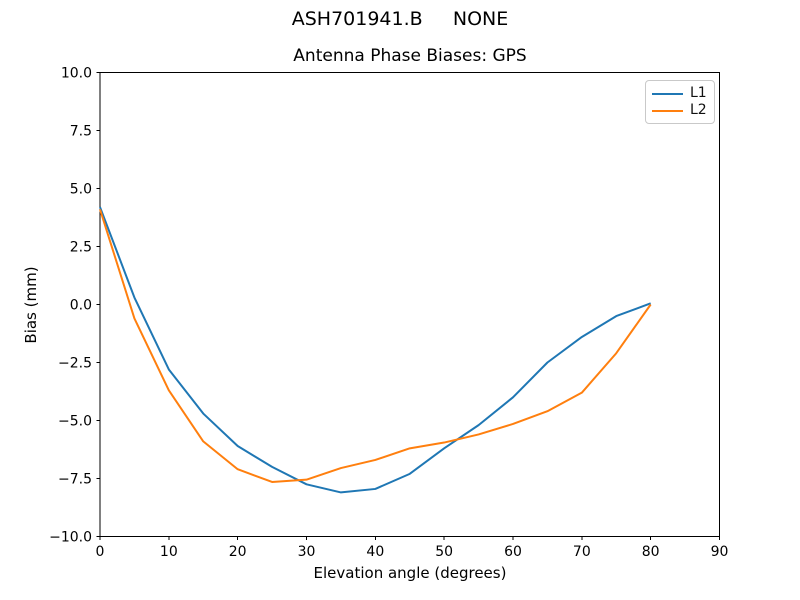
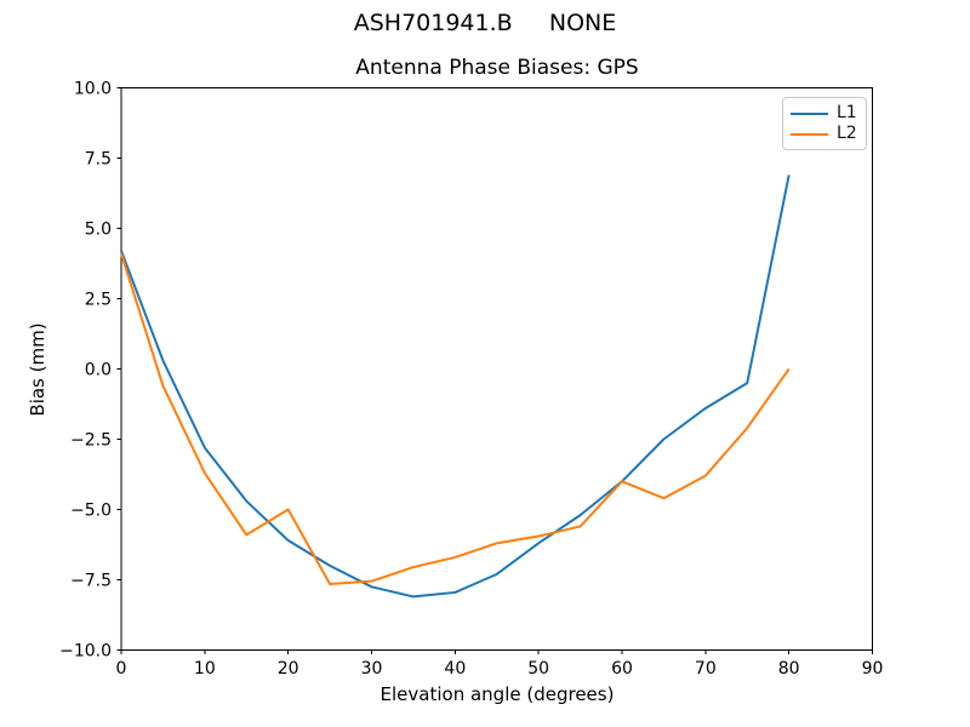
L2/20: -7.1 -> -5.0
L2/60: -5.2 -> -4.0
L1/80: 0.1 -> 6.9
